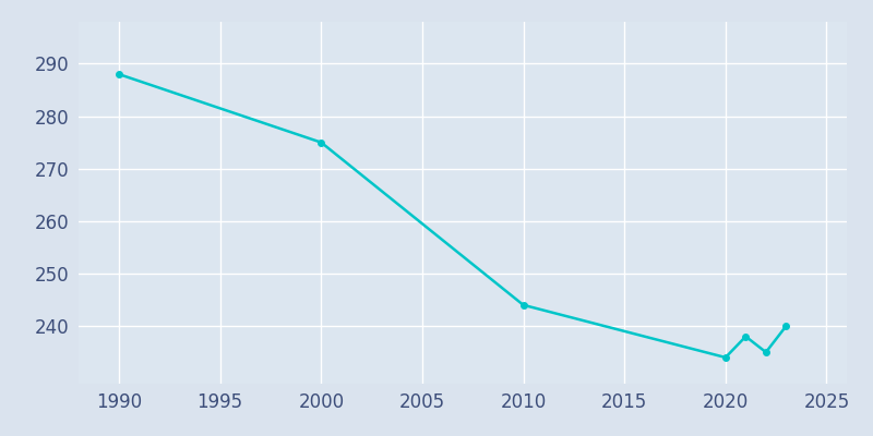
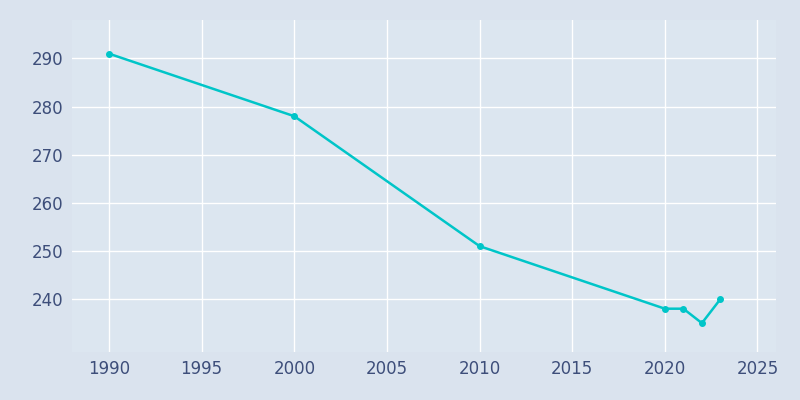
1990: 288 -> 291
2000: 275 -> 278
2010: 244 -> 251
2020: 234 -> 238
